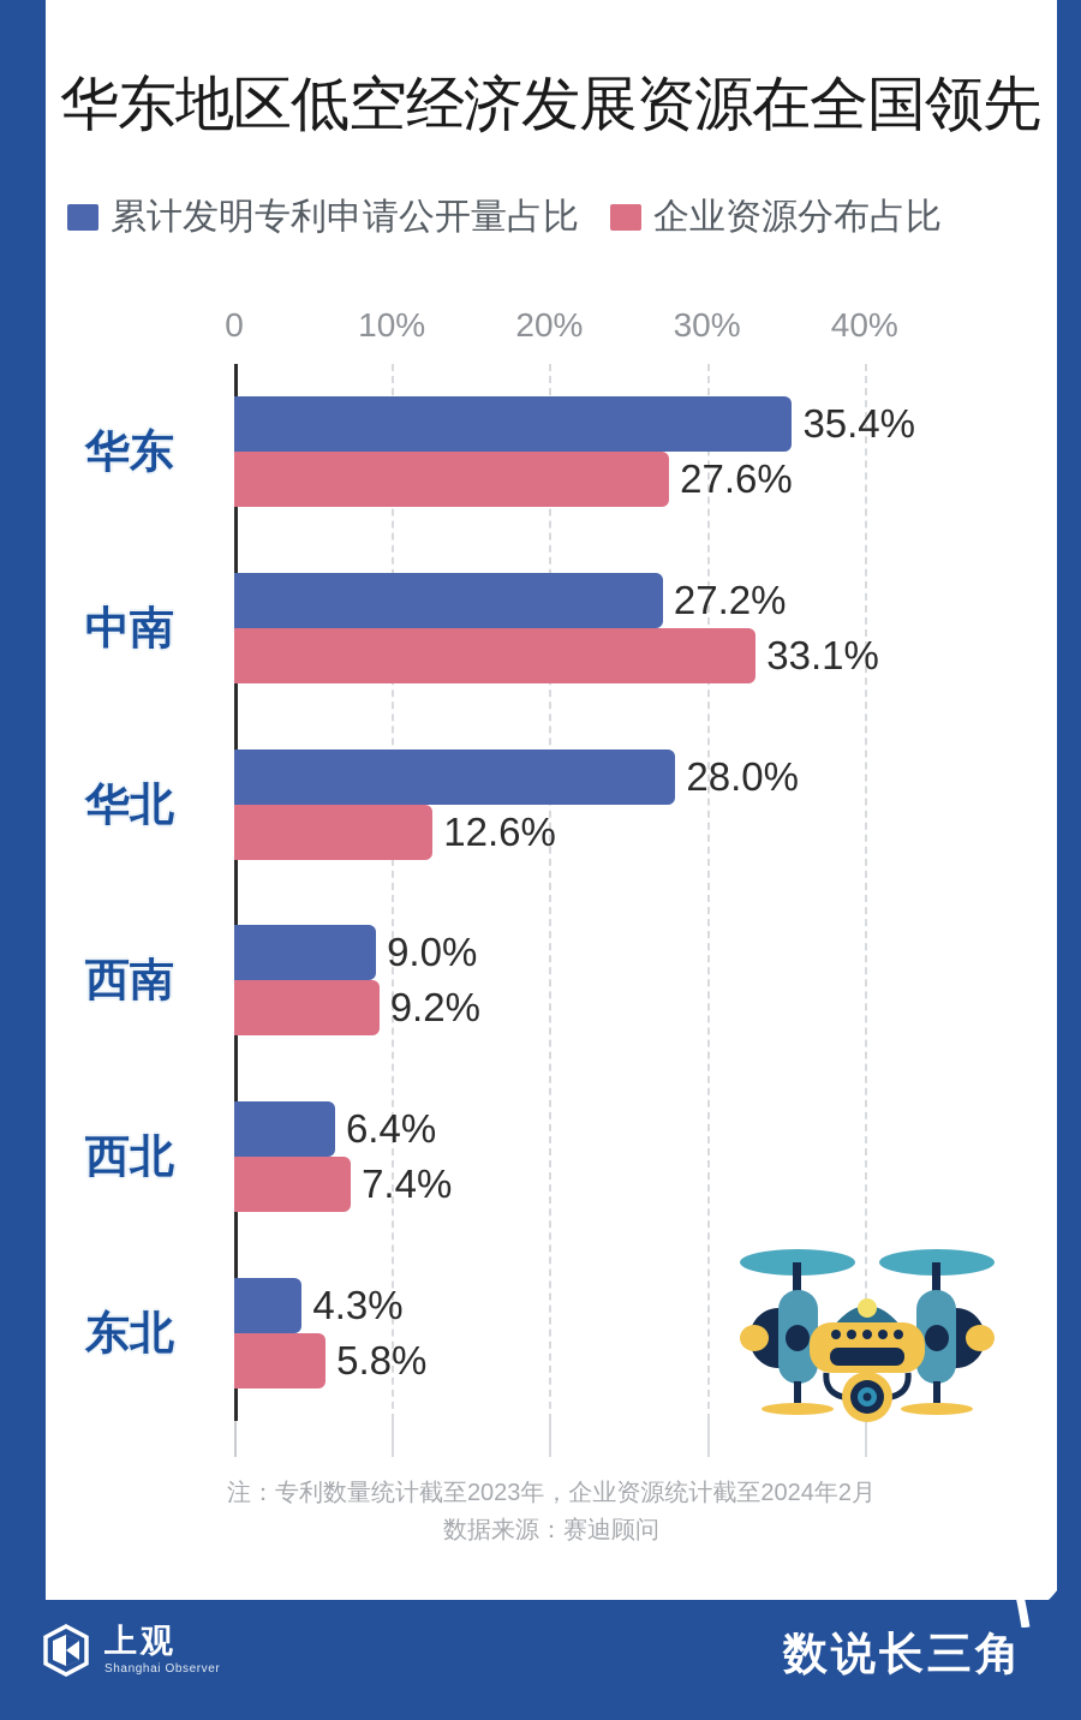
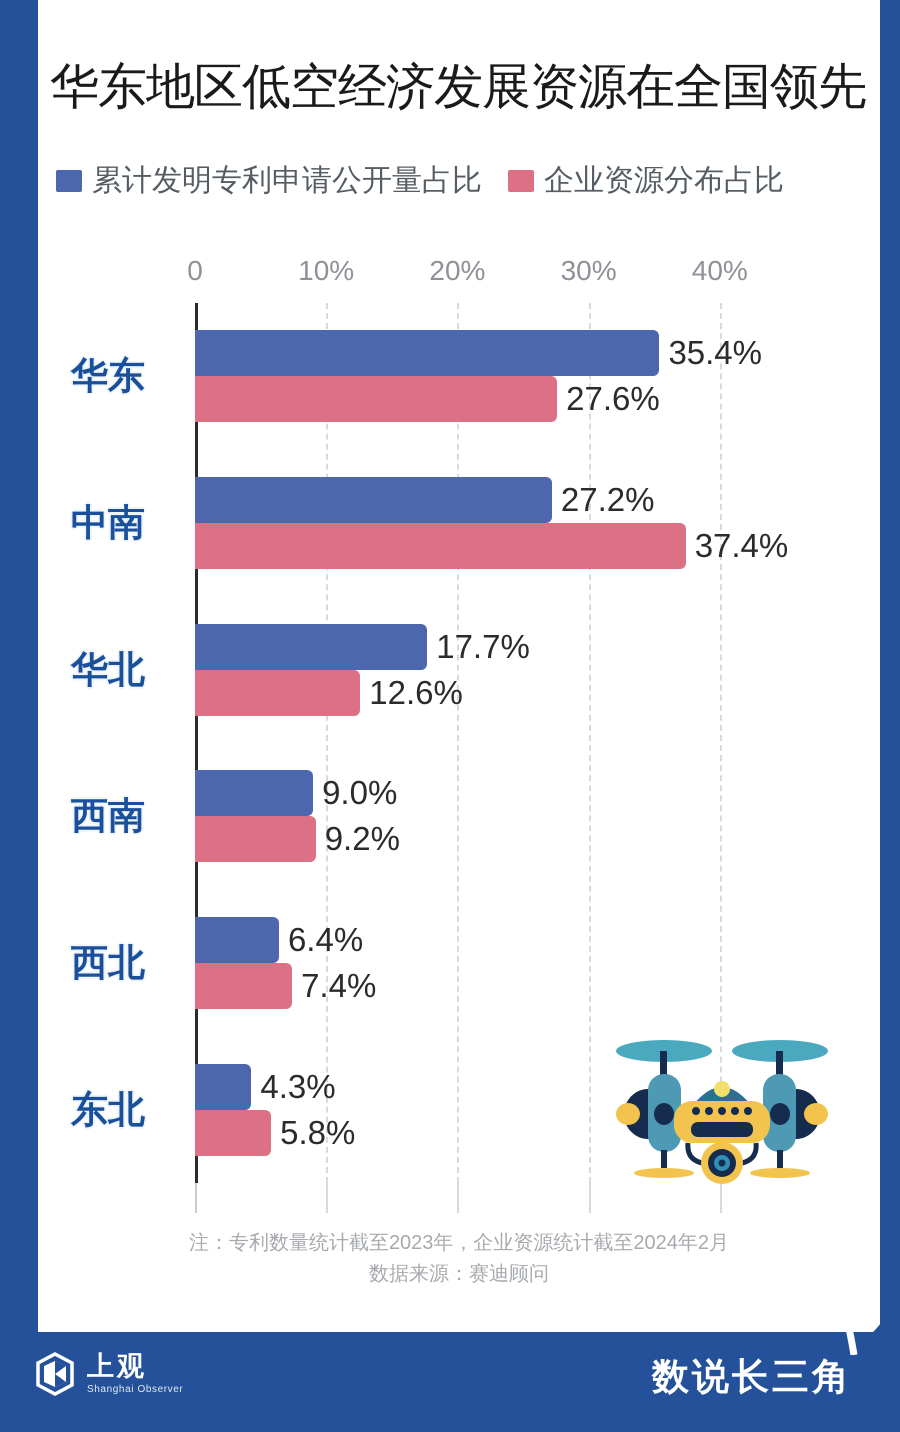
企业资源分布占比/中南: 33.1% -> 37.4%
累计发明专利申请公开量占比/华北: 28.0% -> 17.7%
